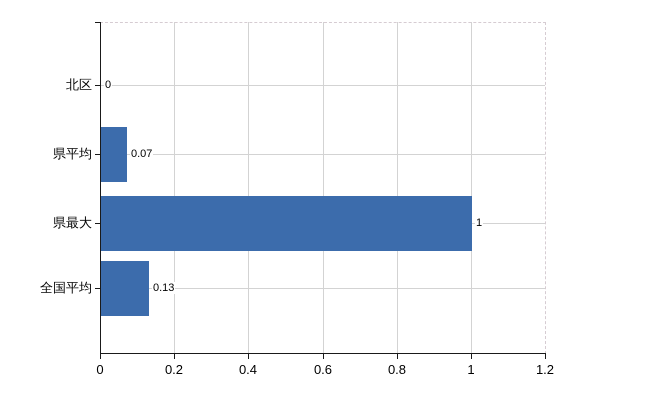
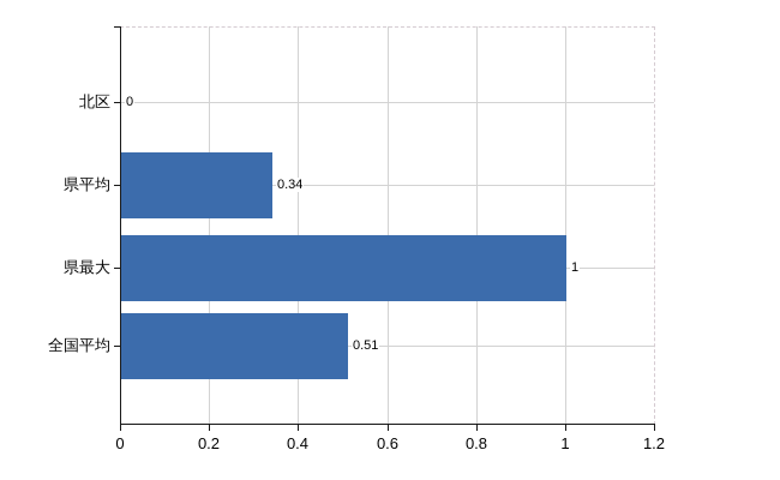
県平均: 0.07 -> 0.34
全国平均: 0.13 -> 0.51
